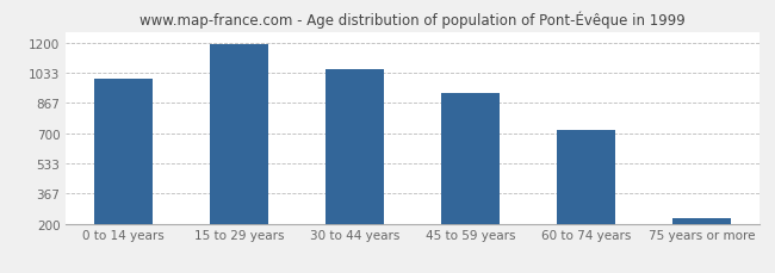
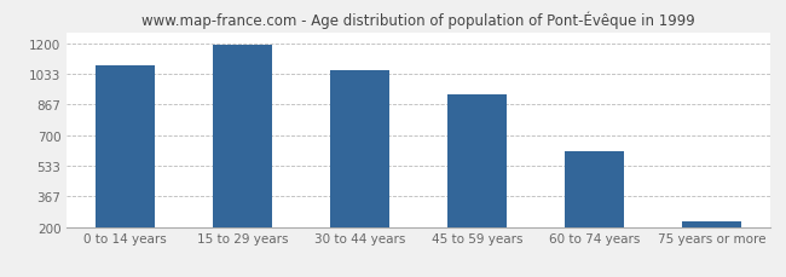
0 to 14 years: 1000 -> 1080
60 to 74 years: 720 -> 610
